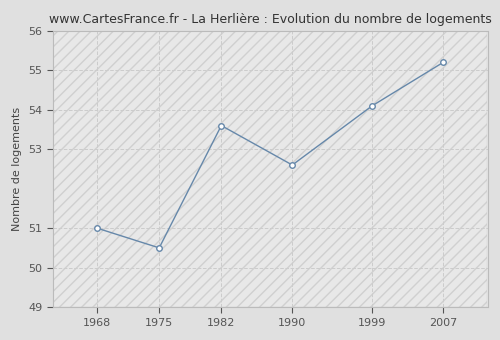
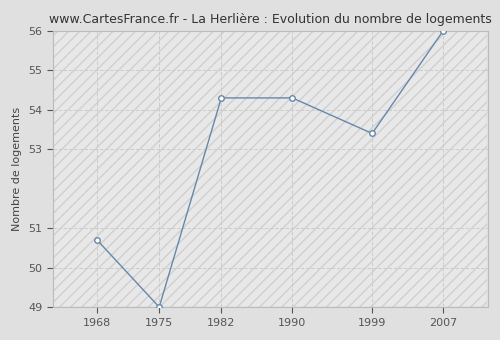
1968: 51.0 -> 50.7
1975: 50.5 -> 49.0
1982: 53.6 -> 54.3
1990: 52.6 -> 54.3
1999: 54.1 -> 53.4
2007: 55.2 -> 56.0
